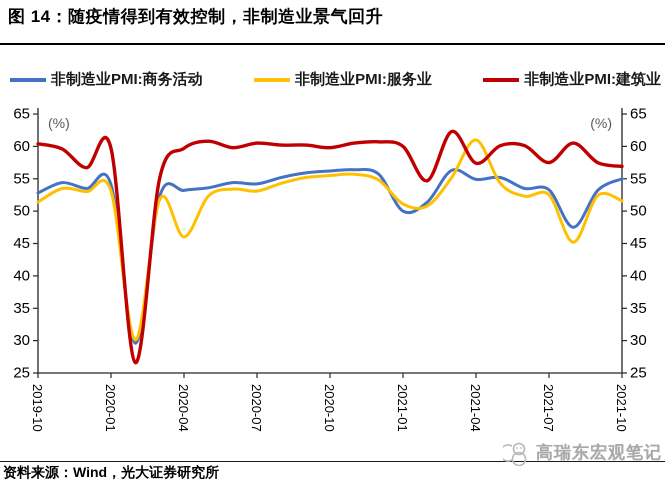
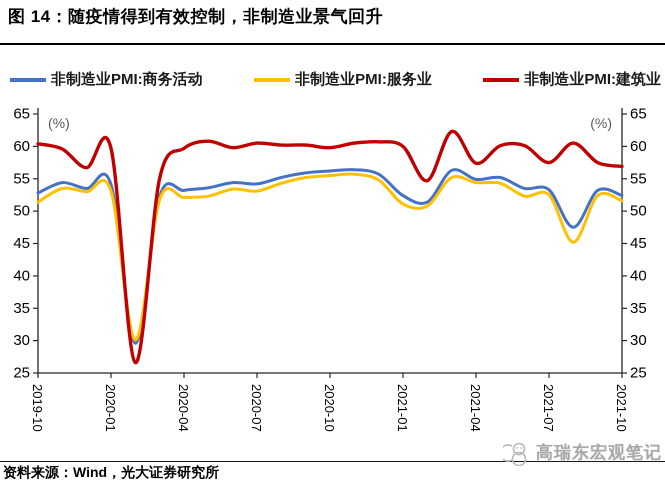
非制造业PMI:服务业/2020-04: 46 -> 52
非制造业PMI:商务活动/2021-01: 50 -> 52
非制造业PMI:服务业/2021-04: 61 -> 54
非制造业PMI:商务活动/2021-10: 55 -> 52
